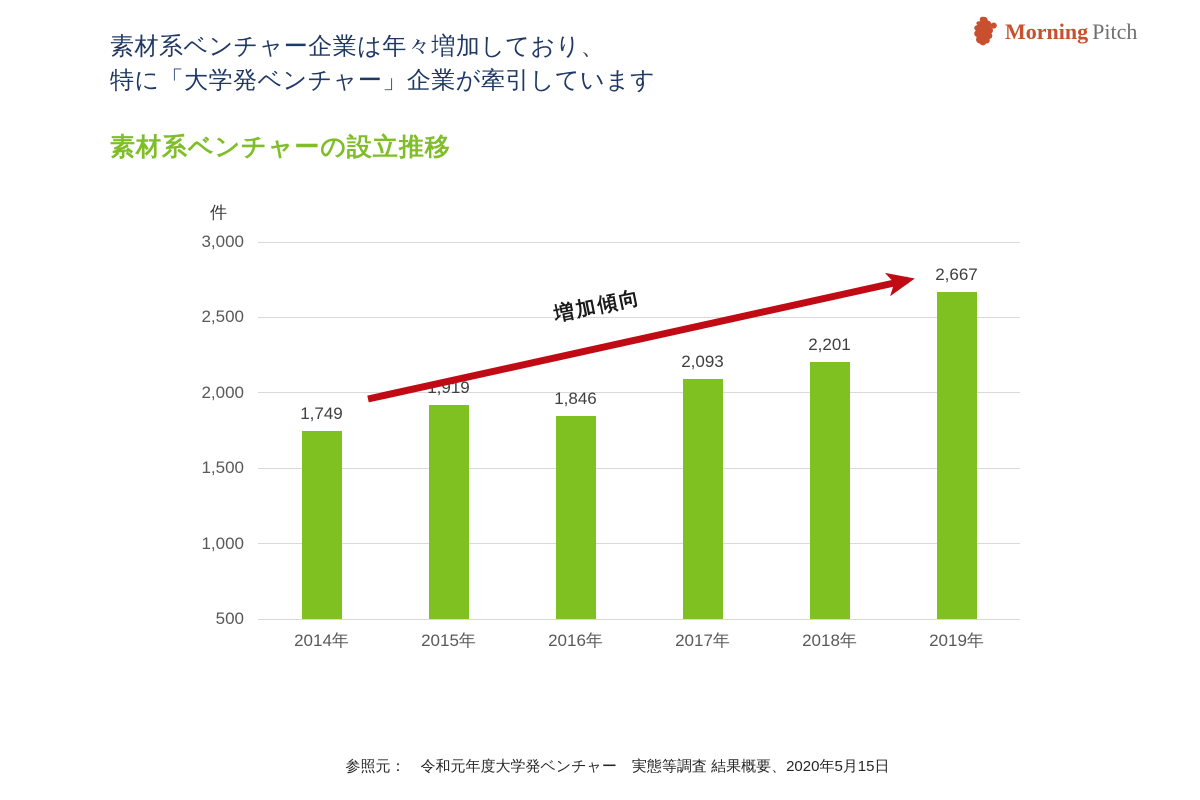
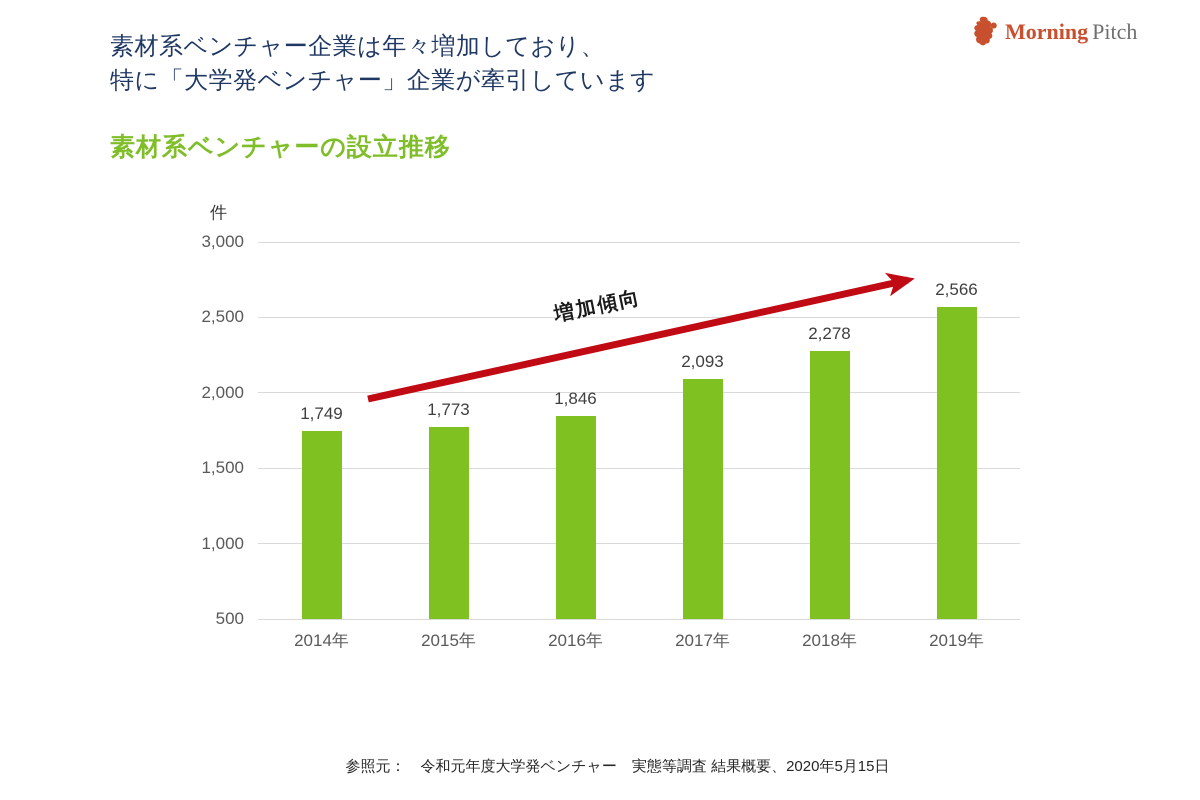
2015年: 1,919 -> 1,773
2018年: 2,201 -> 2,278
2019年: 2,667 -> 2,566
